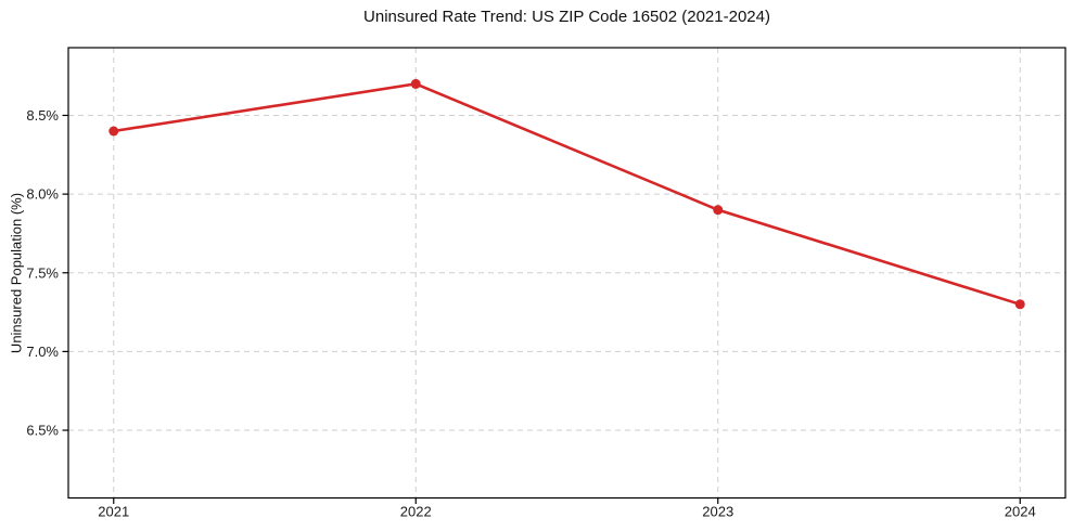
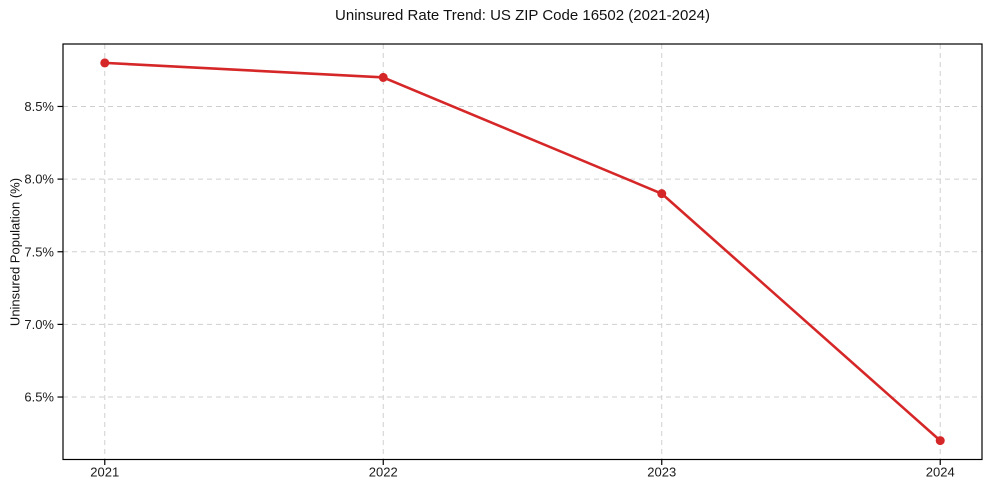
2021: 8.4% -> 8.8%
2024: 7.3% -> 6.2%
